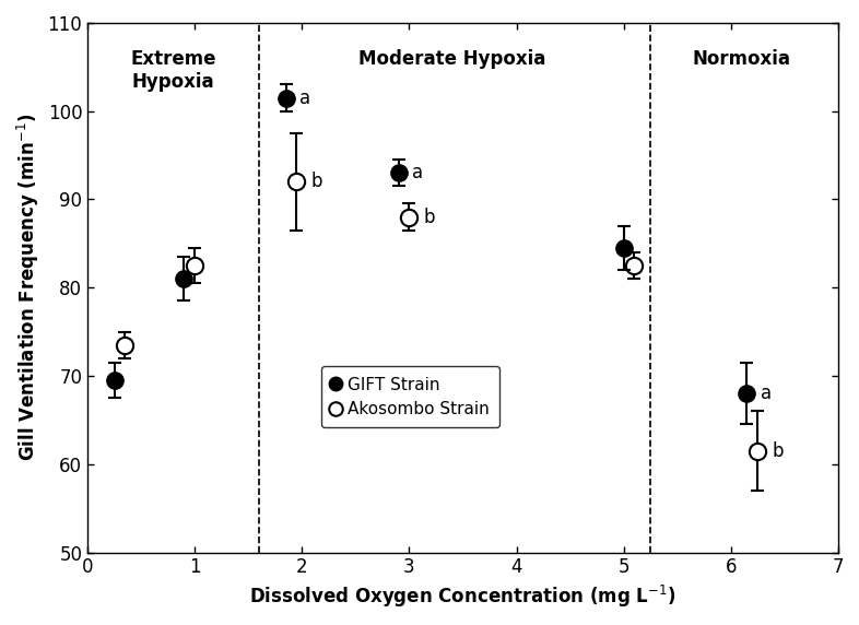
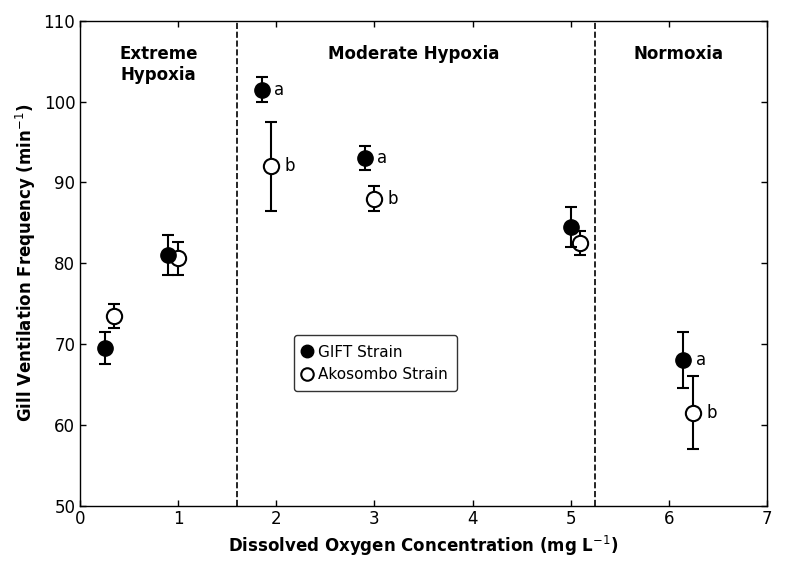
Akosombo Strain/1: 82.5 -> 80.6
